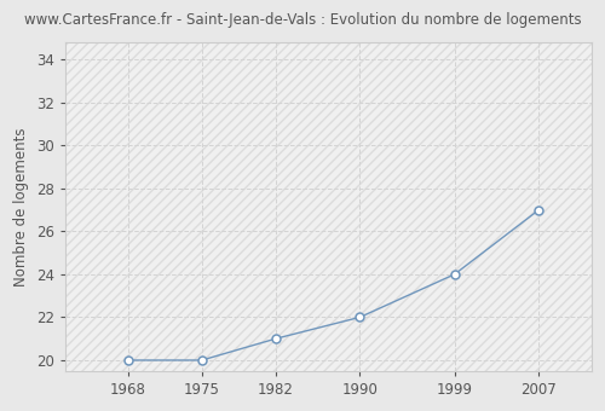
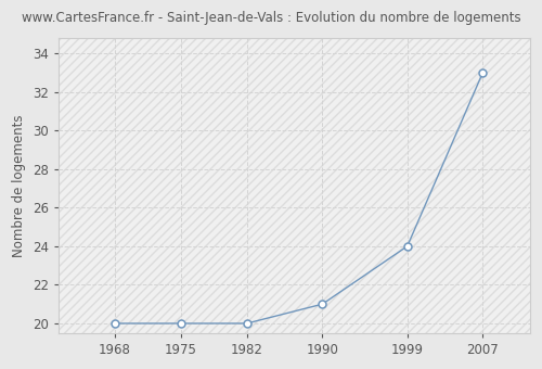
1982: 21 -> 20
1990: 22 -> 21
2007: 27 -> 33
